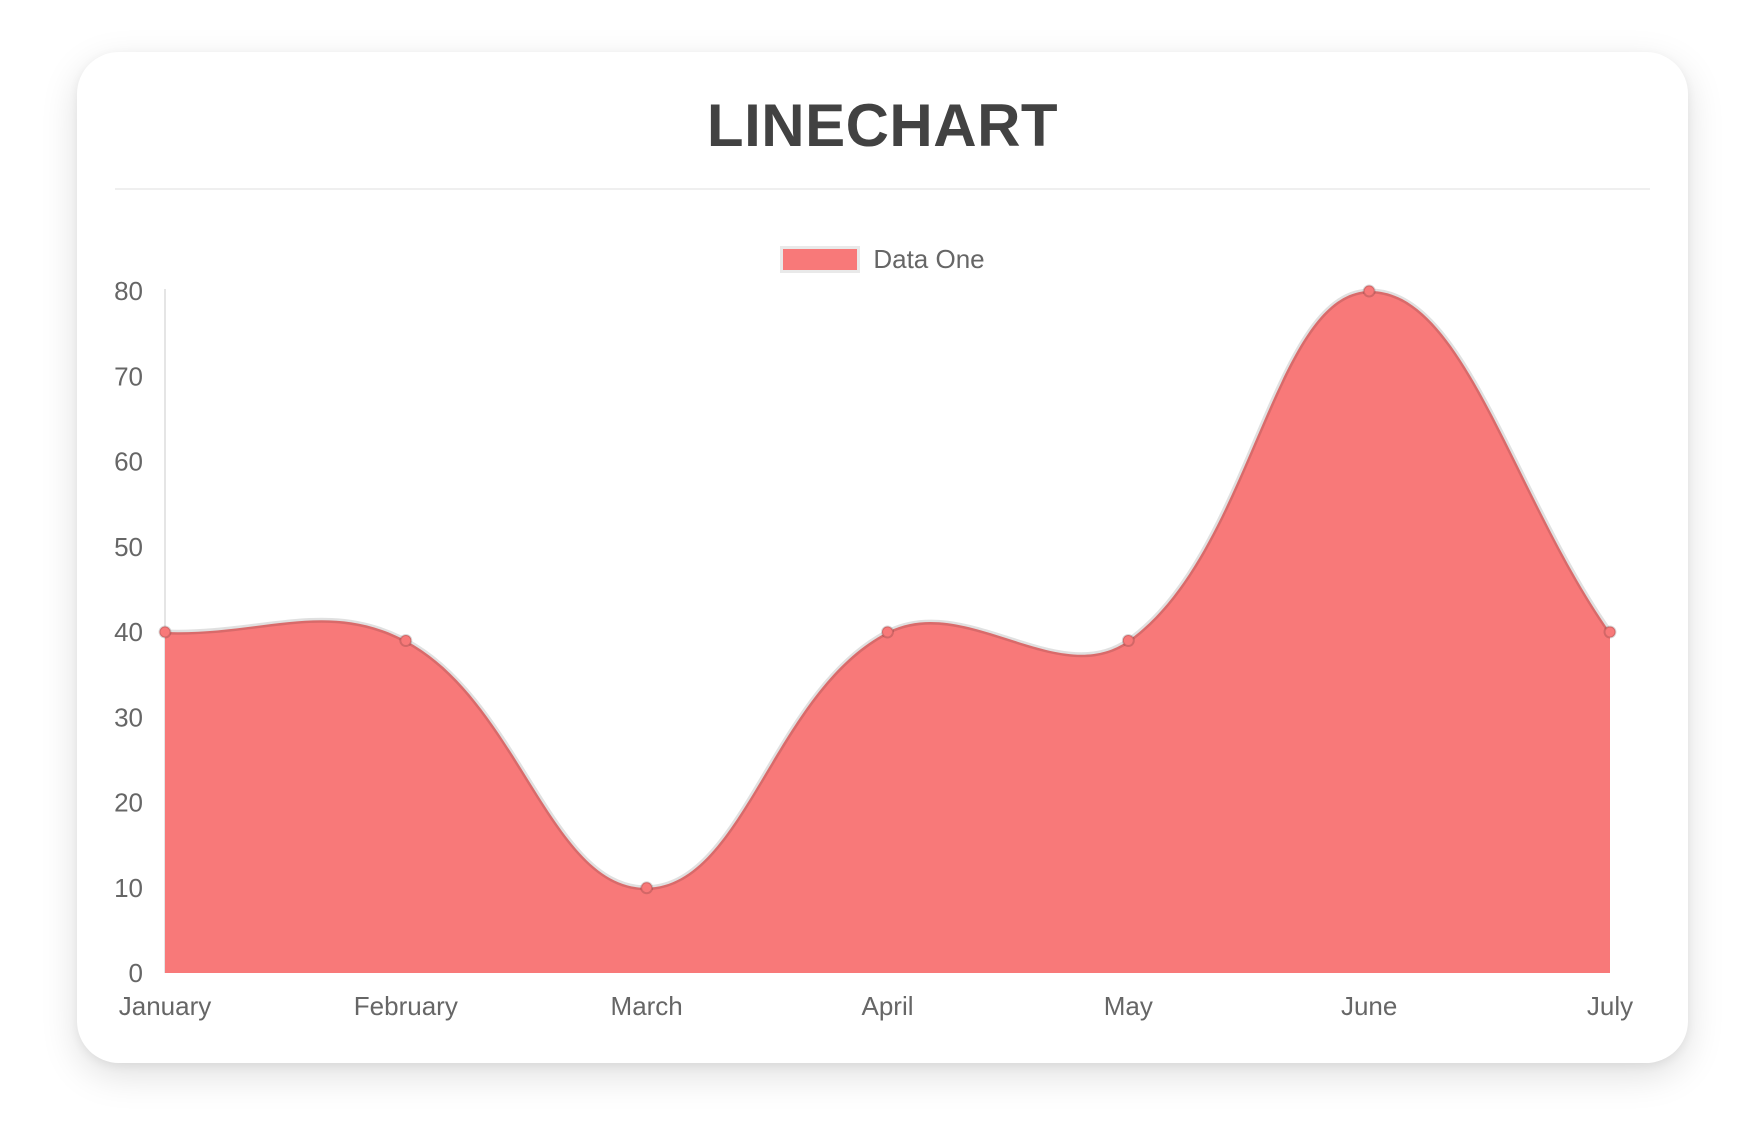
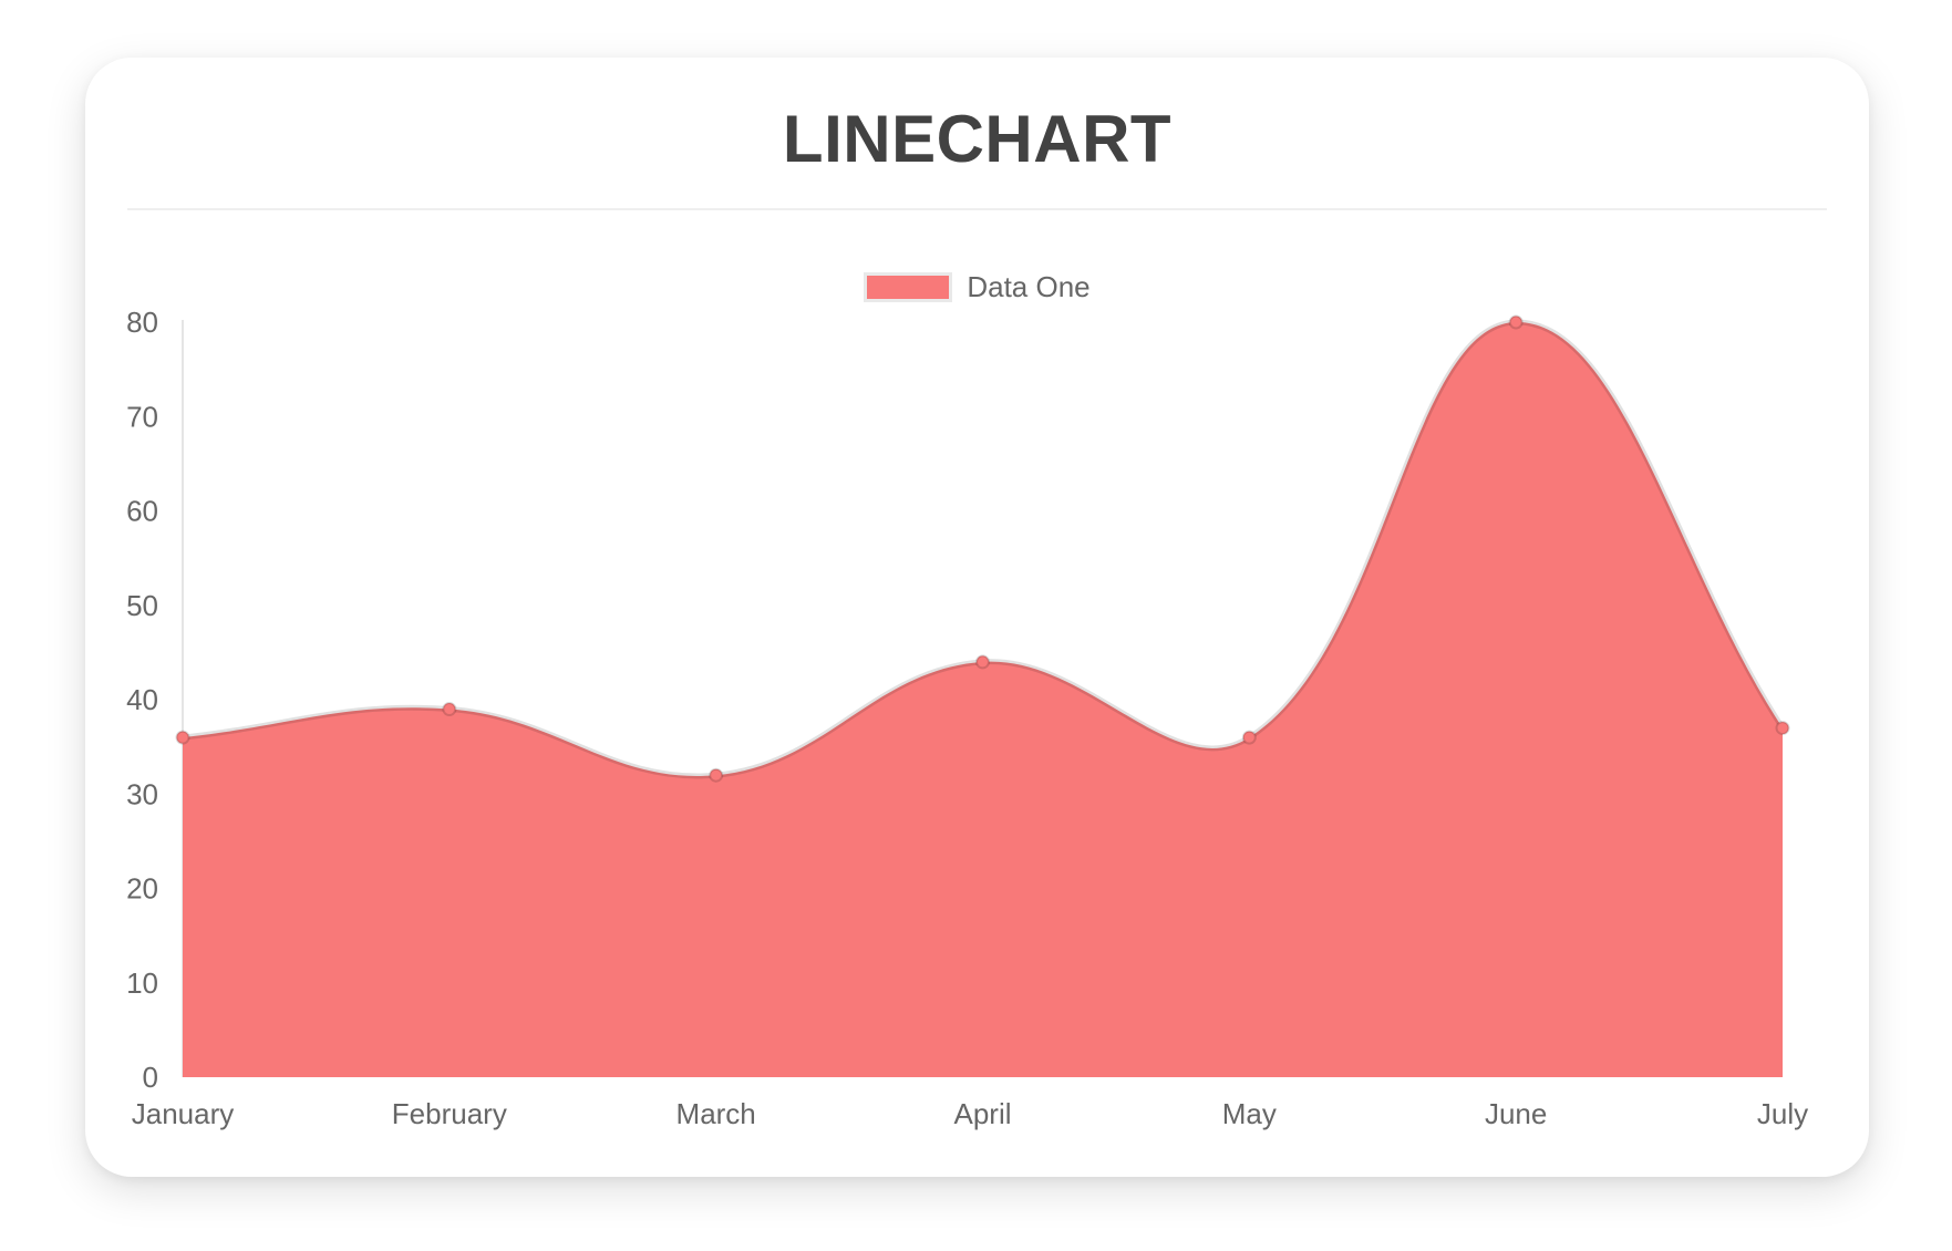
January: 40 -> 36
March: 10 -> 32
April: 40 -> 44
May: 39 -> 36
July: 40 -> 37
